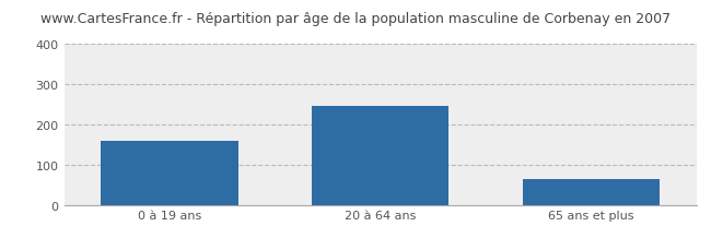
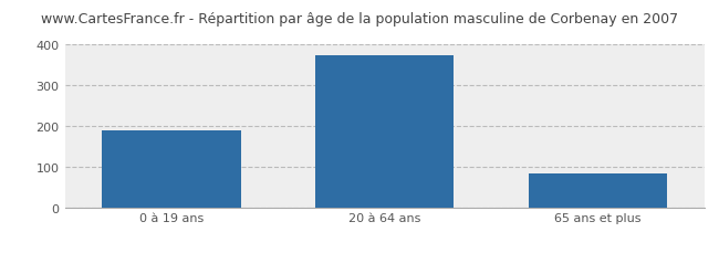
0 à 19 ans: 160 -> 190
20 à 64 ans: 245 -> 375
65 ans et plus: 65 -> 83
